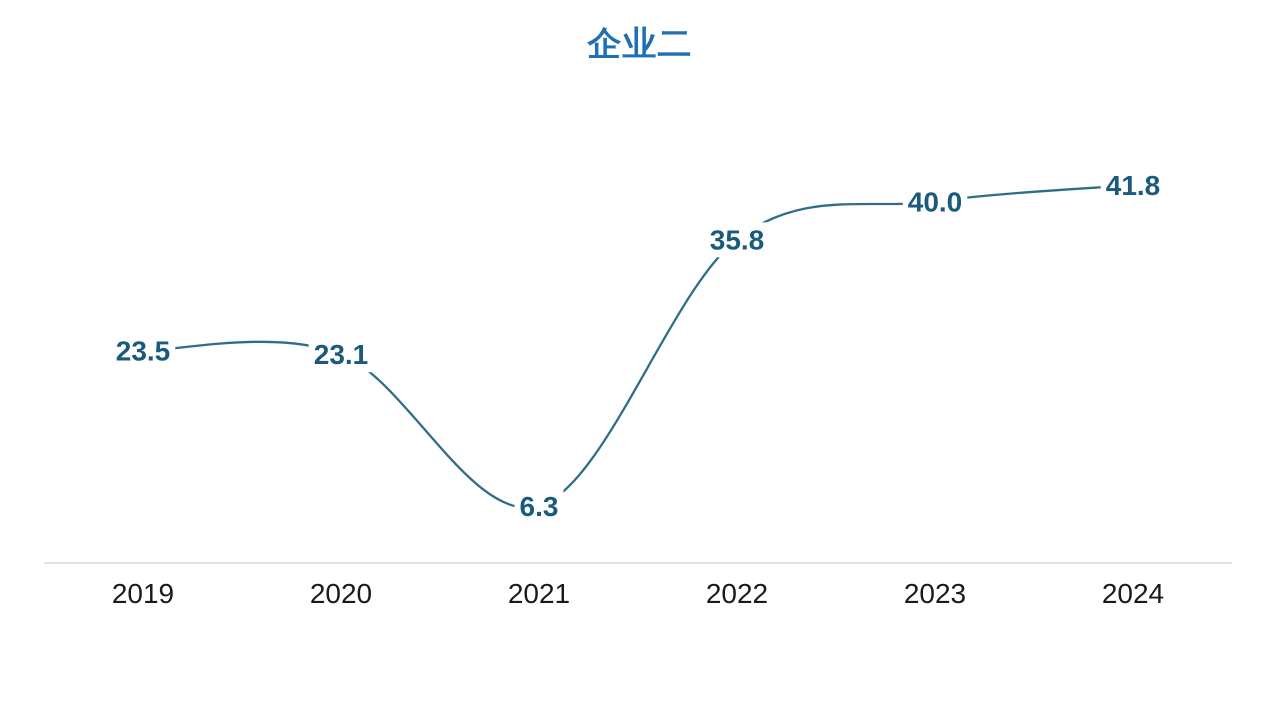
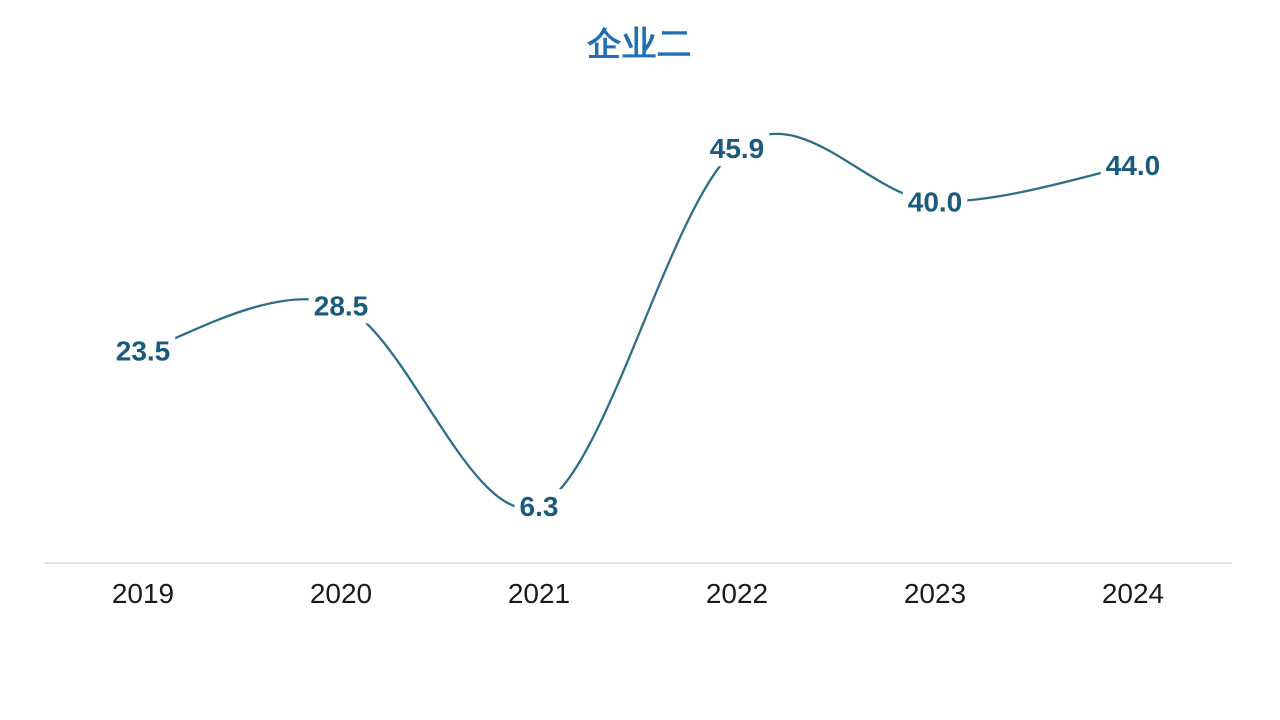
2020: 23.1 -> 28.5
2022: 35.8 -> 45.9
2024: 41.8 -> 44.0
